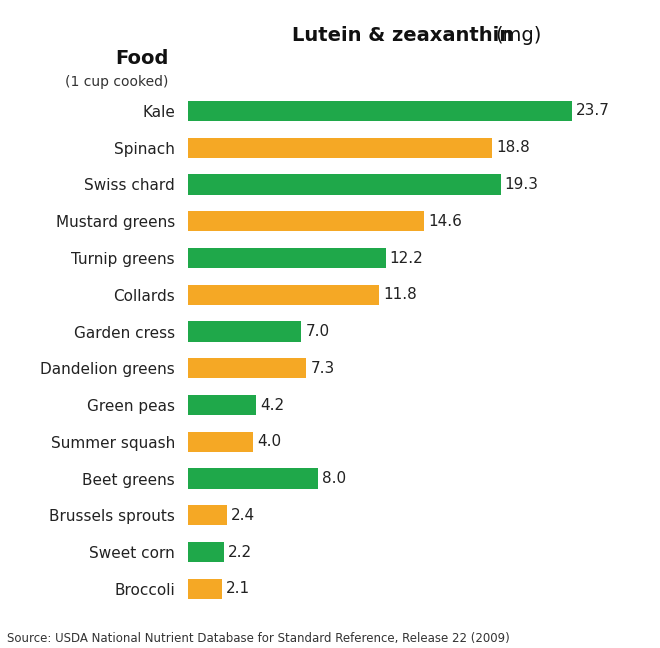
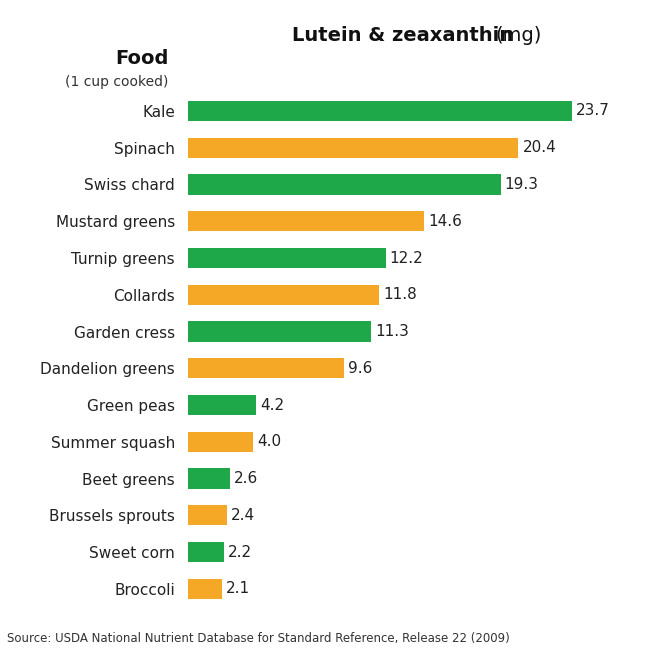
Spinach: 18.8 -> 20.4
Garden cress: 7.0 -> 11.3
Dandelion greens: 7.3 -> 9.6
Beet greens: 8.0 -> 2.6
